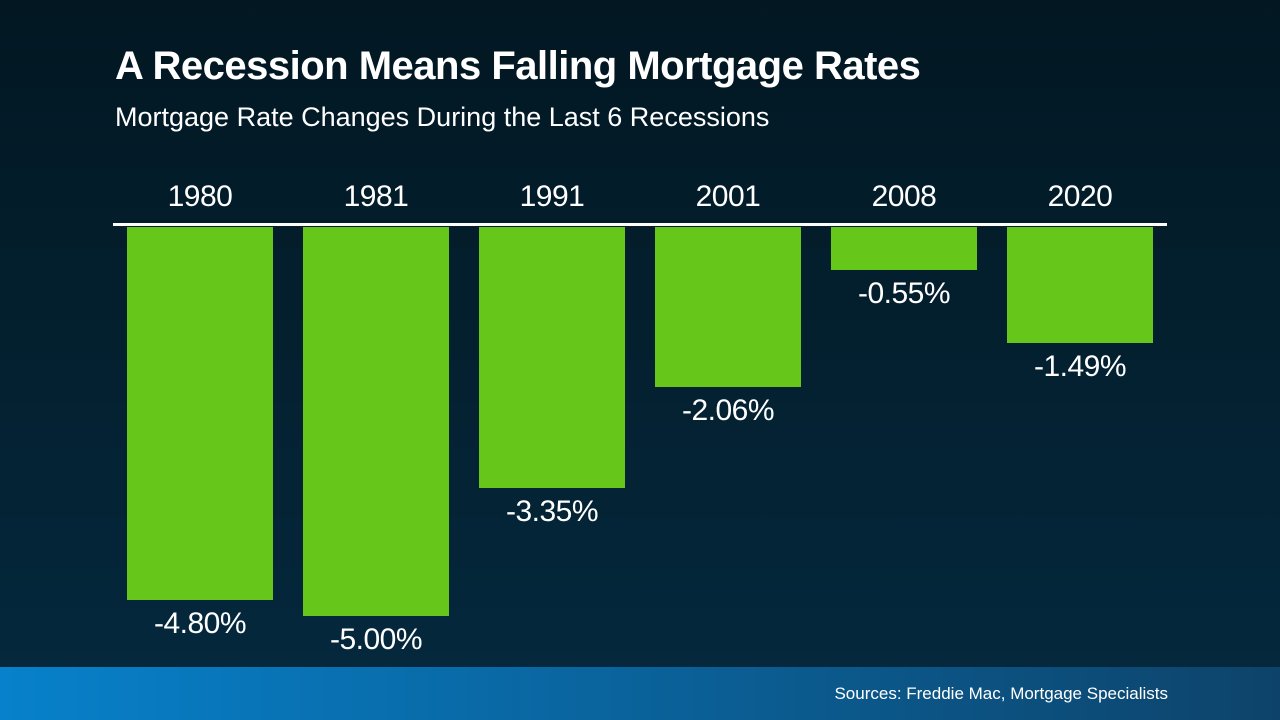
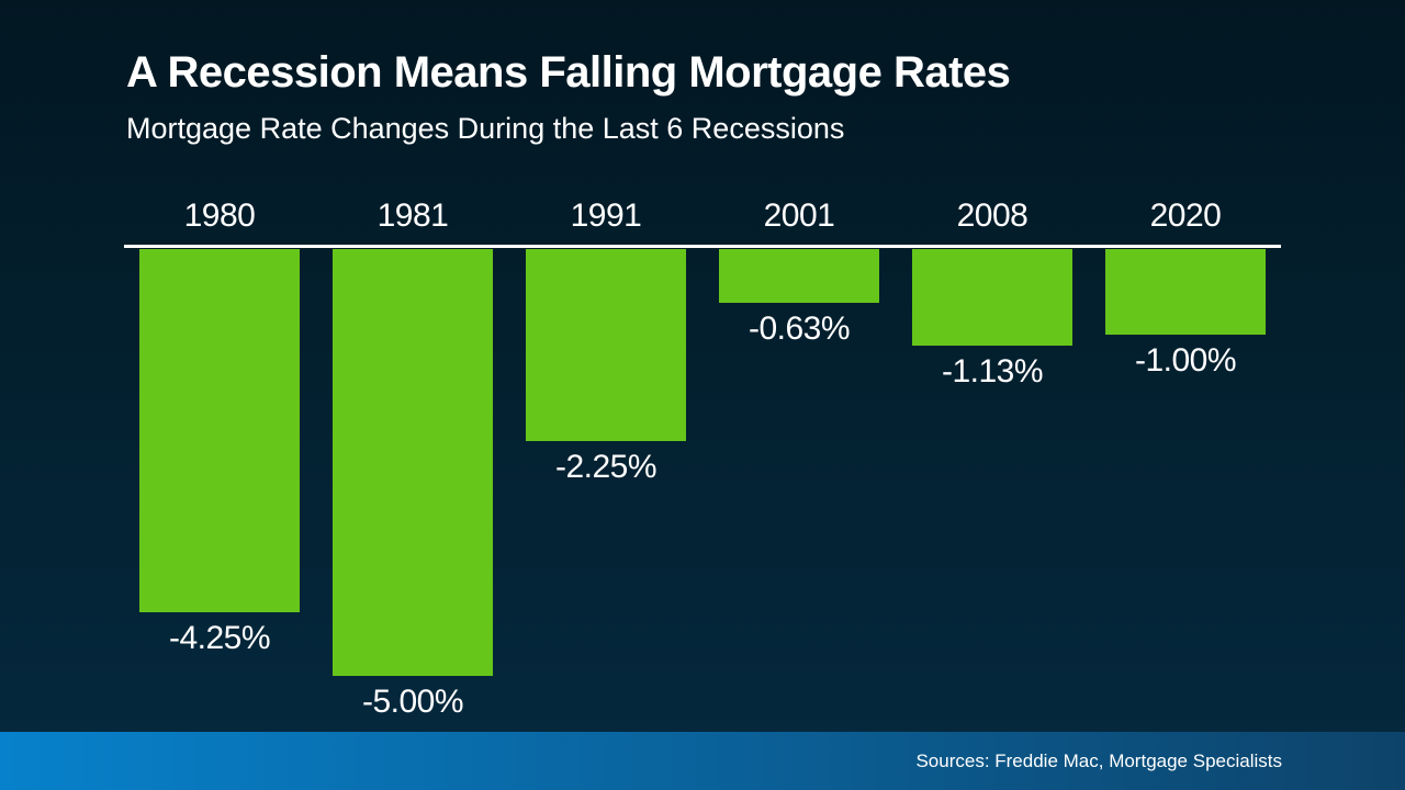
1980: -4.80% -> -4.25%
1991: -3.35% -> -2.25%
2001: -2.06% -> -0.63%
2008: -0.55% -> -1.13%
2020: -1.49% -> -1.00%
